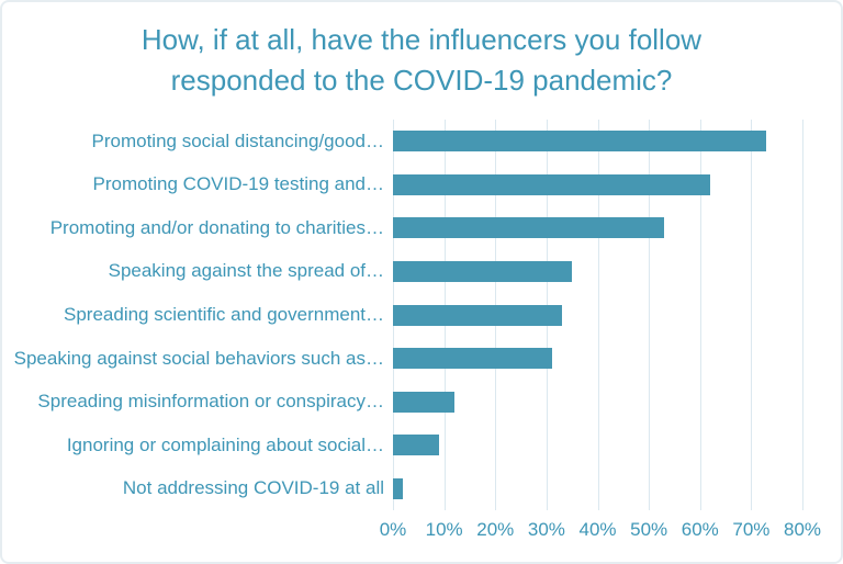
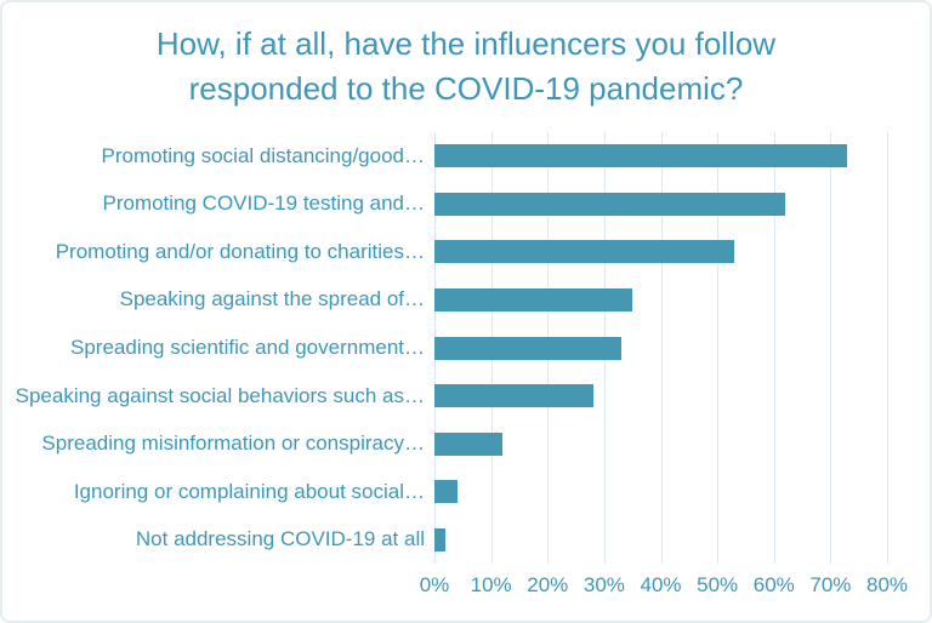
Speaking against social behaviors such as…: 31% -> 28%
Ignoring or complaining about social…: 9% -> 4%
